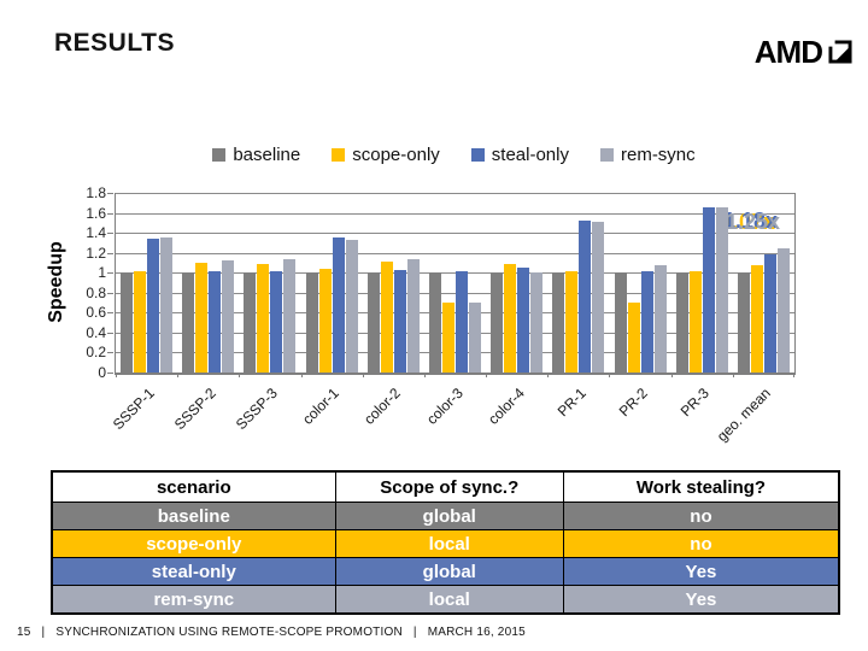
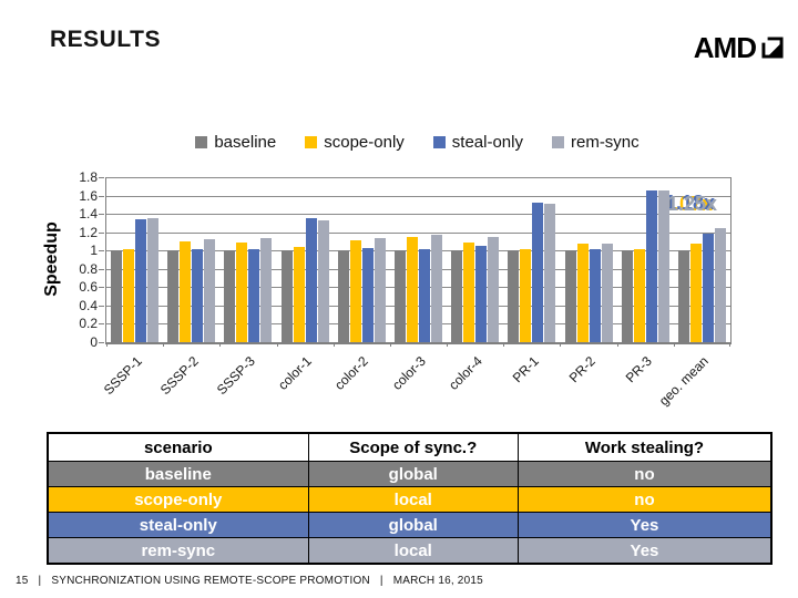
scope-only/color-3: 0.7 -> 1.1
rem-sync/color-3: 0.7 -> 1.2
rem-sync/color-4: 1.0 -> 1.1
scope-only/PR-2: 0.7 -> 1.1
